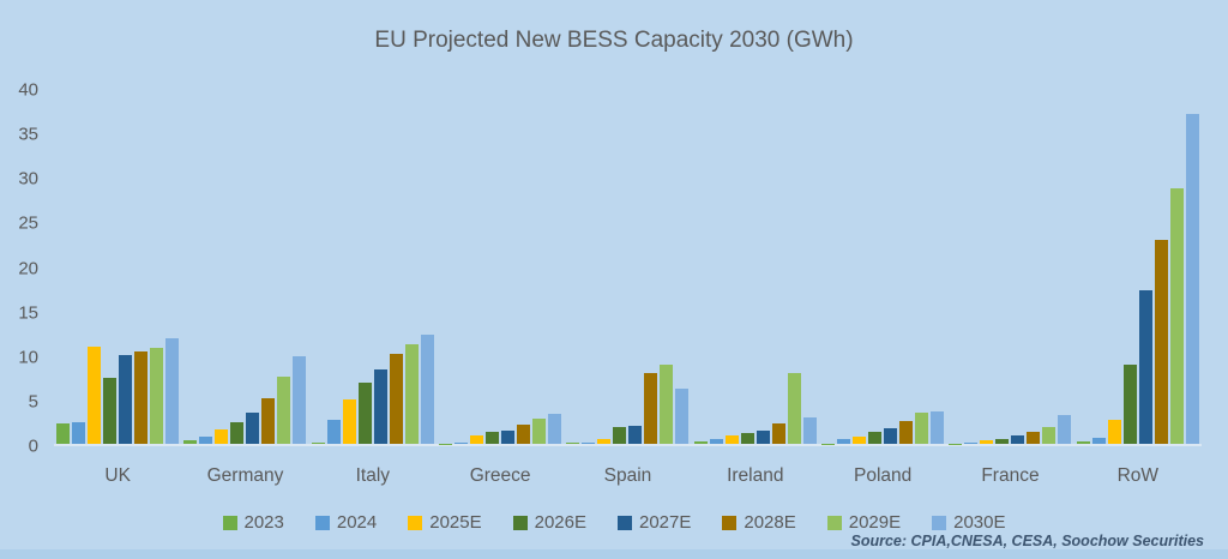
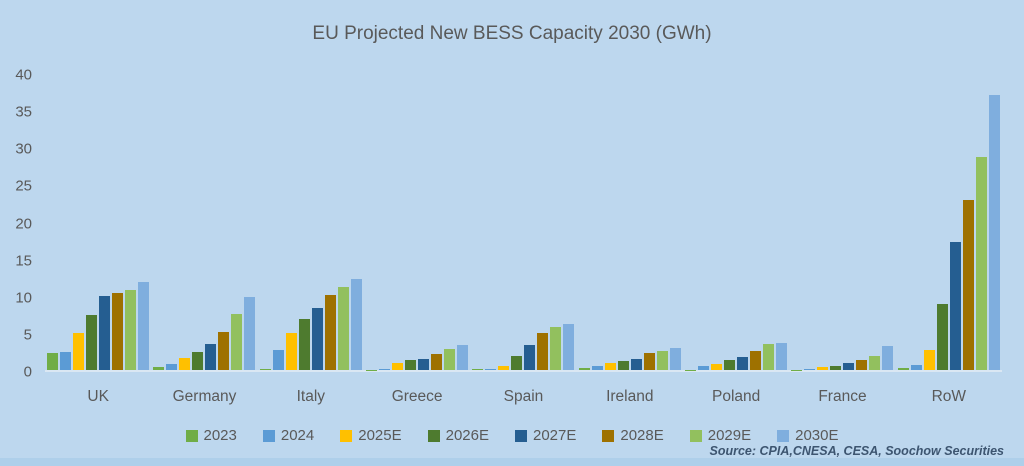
2025E/UK: 11 -> 5
2027E/Spain: 2 -> 3
2028E/Spain: 8 -> 5
2029E/Spain: 9 -> 6
2029E/Ireland: 8 -> 3
